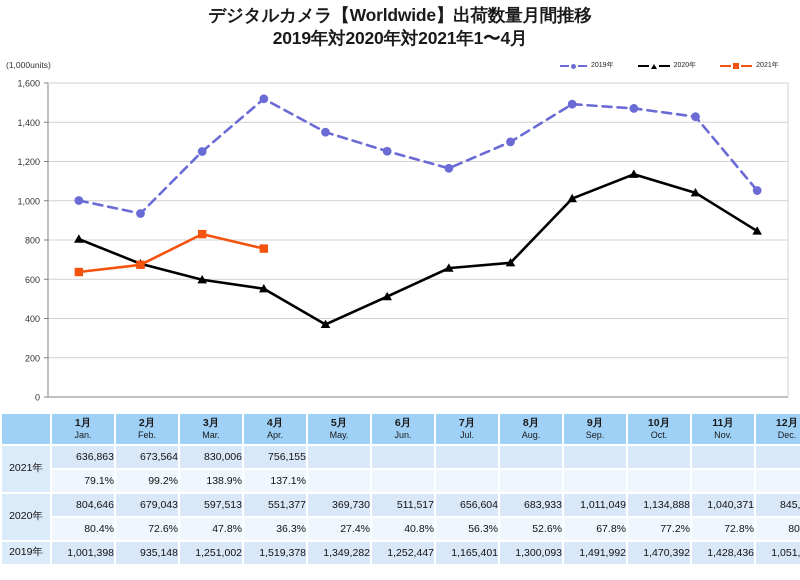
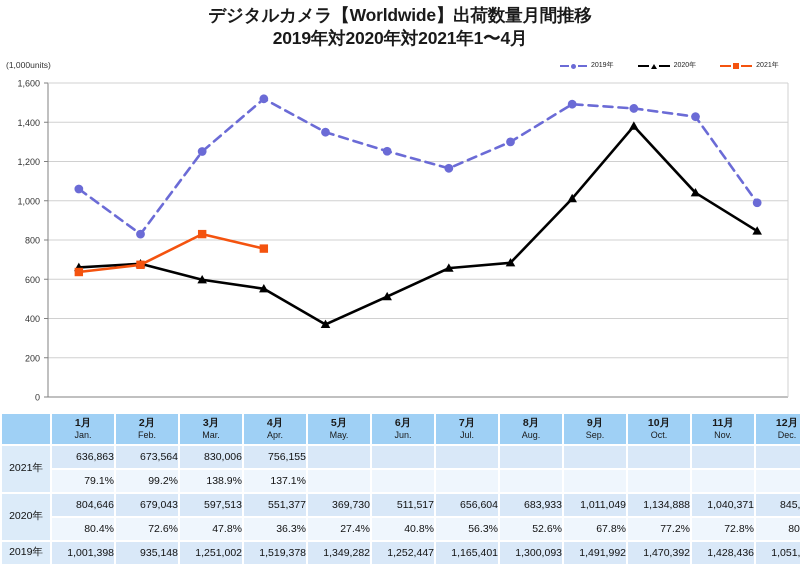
2019年/1月: 1000 -> 1060
2020年/1月: 800 -> 660
2019年/2月: 940 -> 830
2020年/10月: 1130 -> 1380
2019年/12月: 1050 -> 990
